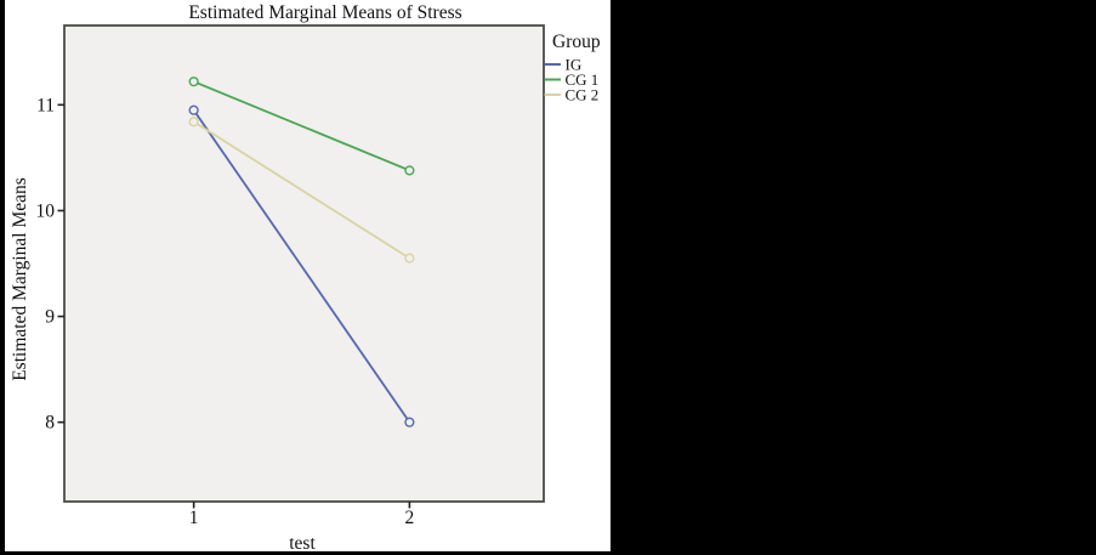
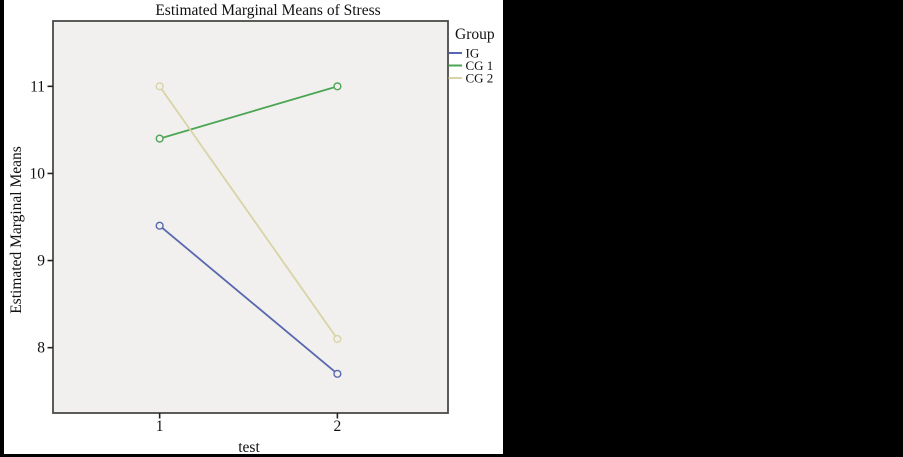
IG/1: 10.9 -> 9.4
CG 1/1: 11.2 -> 10.4
CG 2/1: 10.8 -> 11.0
IG/2: 8.0 -> 7.7
CG 1/2: 10.4 -> 11.0
CG 2/2: 9.6 -> 8.1
